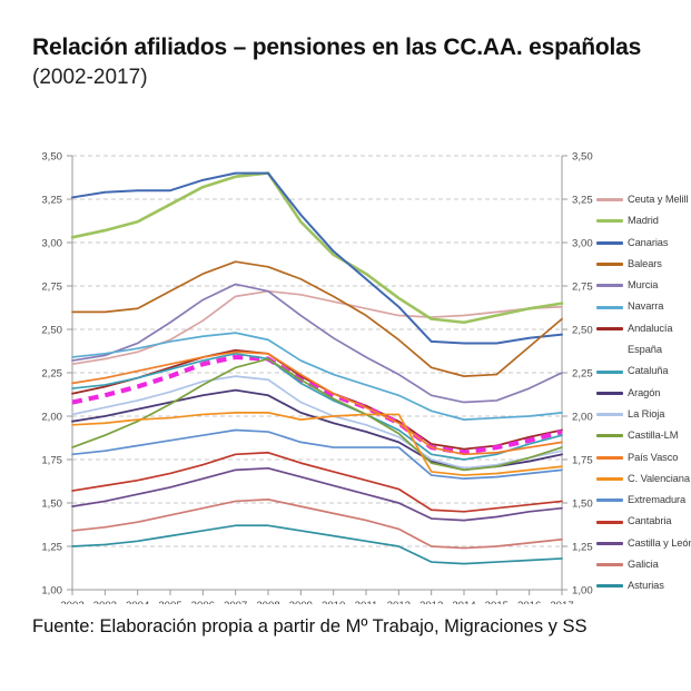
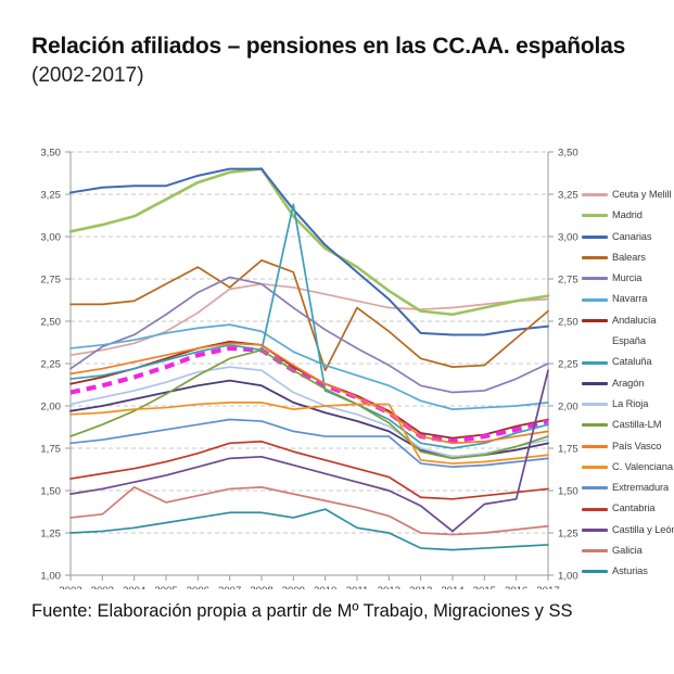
Murcia/2002: 2,32 -> 2,22
Galicia/2004: 1,39 -> 1,52
Balears/2007: 2,89 -> 2,70
Cataluña/2009: 2,19 -> 3,19
Balears/2010: 2,69 -> 2,21
Asturias/2010: 1,31 -> 1,39
Castilla y León/2014: 1,40 -> 1,26
Castilla y León/2017: 1,47 -> 2,21
